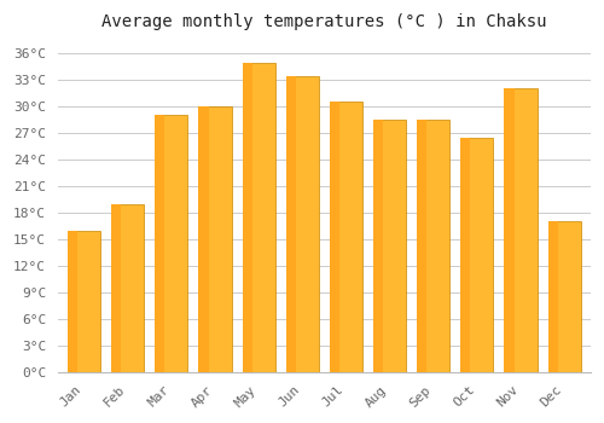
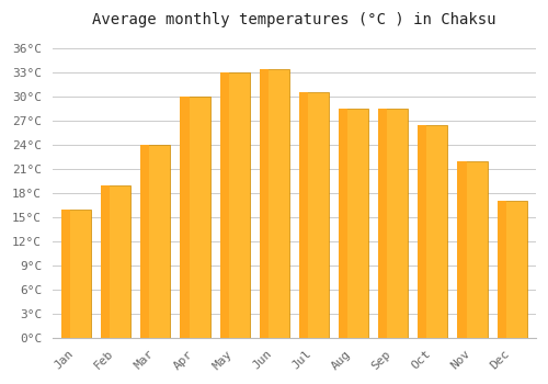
Mar: 29.0°C -> 24.0°C
May: 35.0°C -> 33.0°C
Nov: 32.0°C -> 22.0°C
